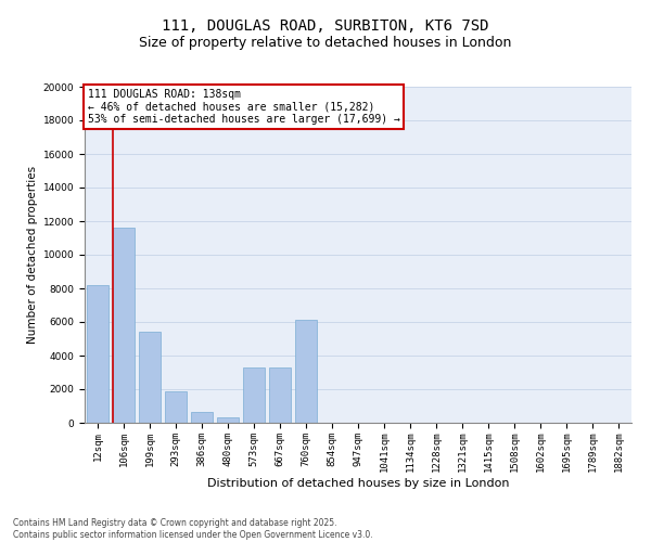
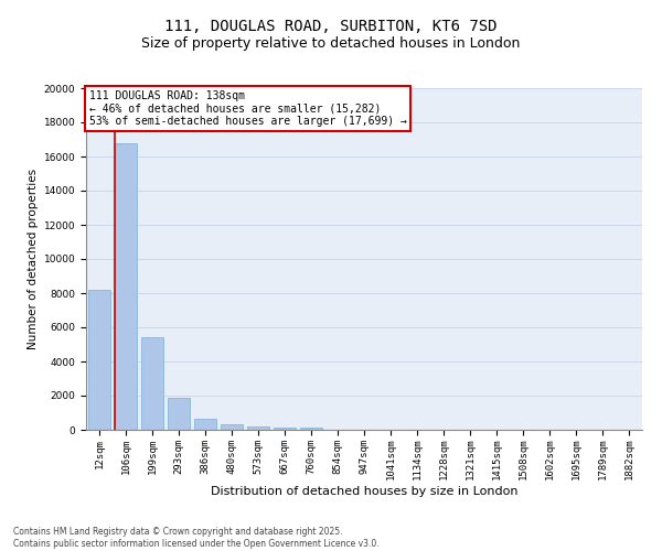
106sqm: 11600 -> 16800
573sqm: 3300 -> 200
667sqm: 3300 -> 200
760sqm: 6100 -> 100
